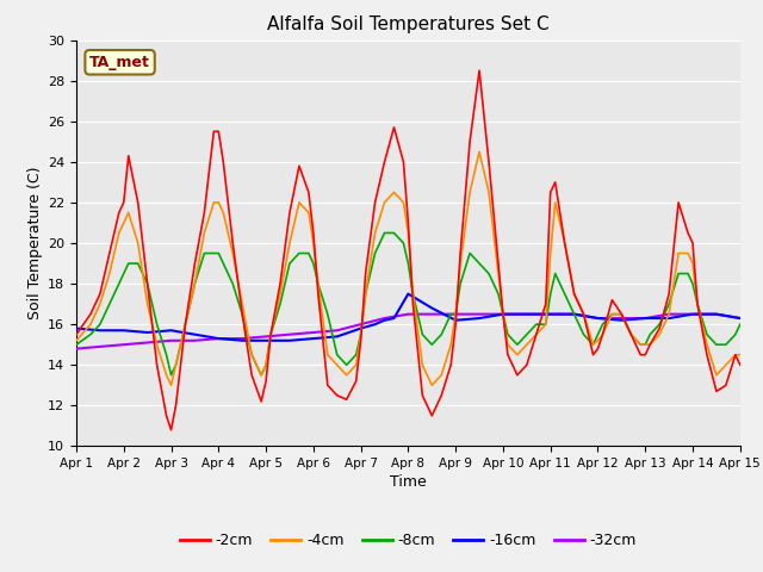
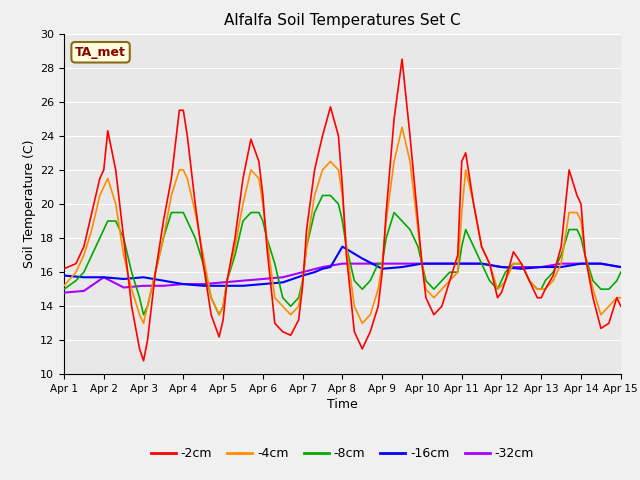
-2cm/Apr 1: 15.5 -> 16.2
-32cm/Apr 2: 15.0 -> 15.7
